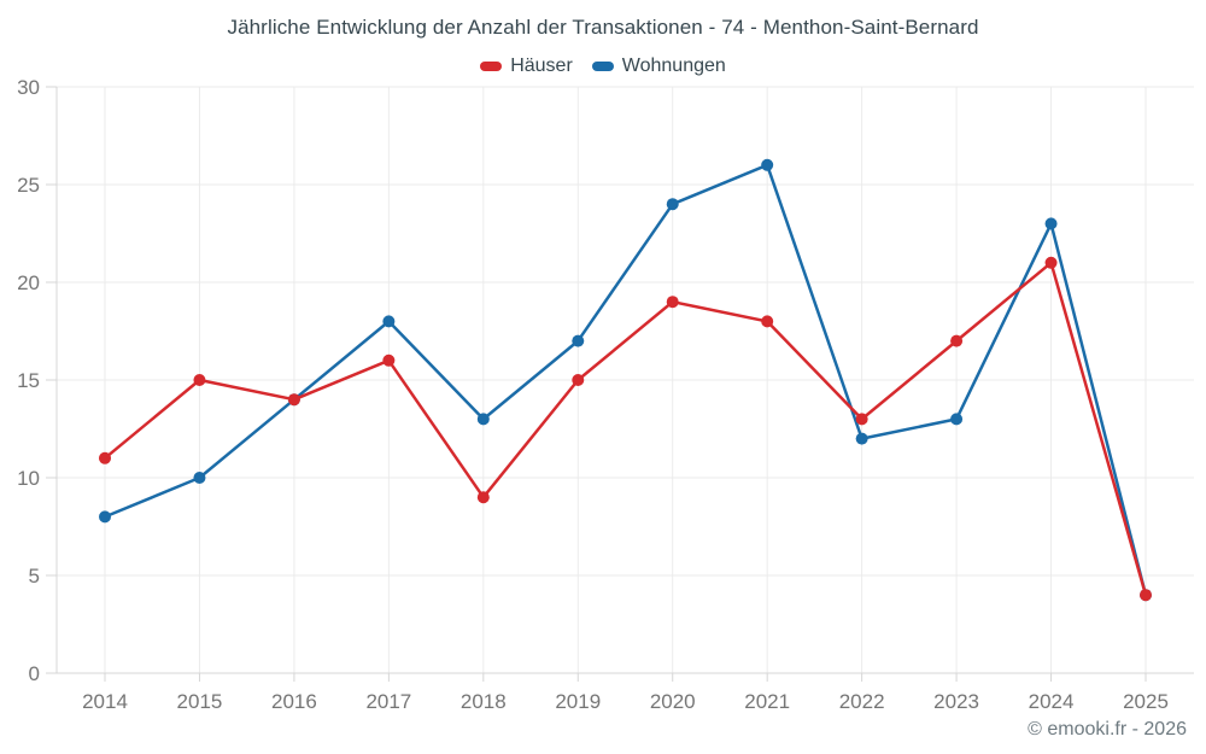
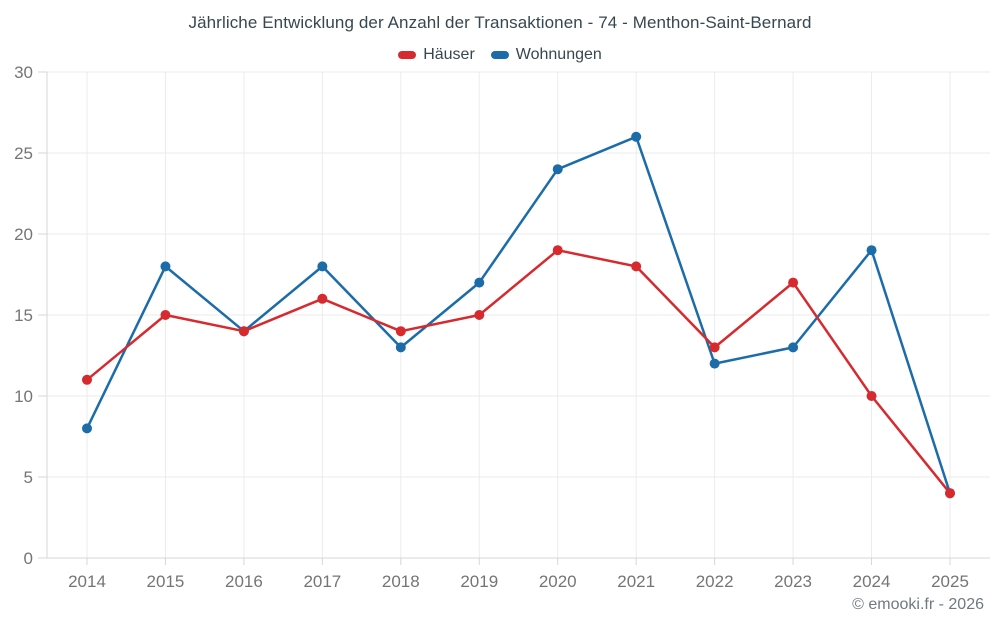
Wohnungen/2015: 10 -> 18
Häuser/2018: 9 -> 14
Häuser/2024: 21 -> 10
Wohnungen/2024: 23 -> 19
